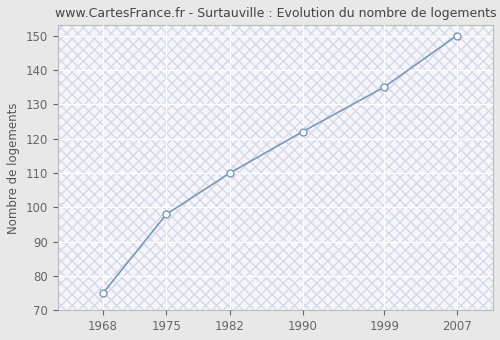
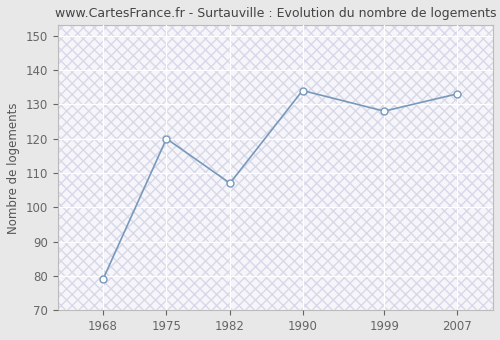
1968: 75 -> 79
1975: 98 -> 120
1982: 110 -> 107
1990: 122 -> 134
1999: 135 -> 128
2007: 150 -> 133
